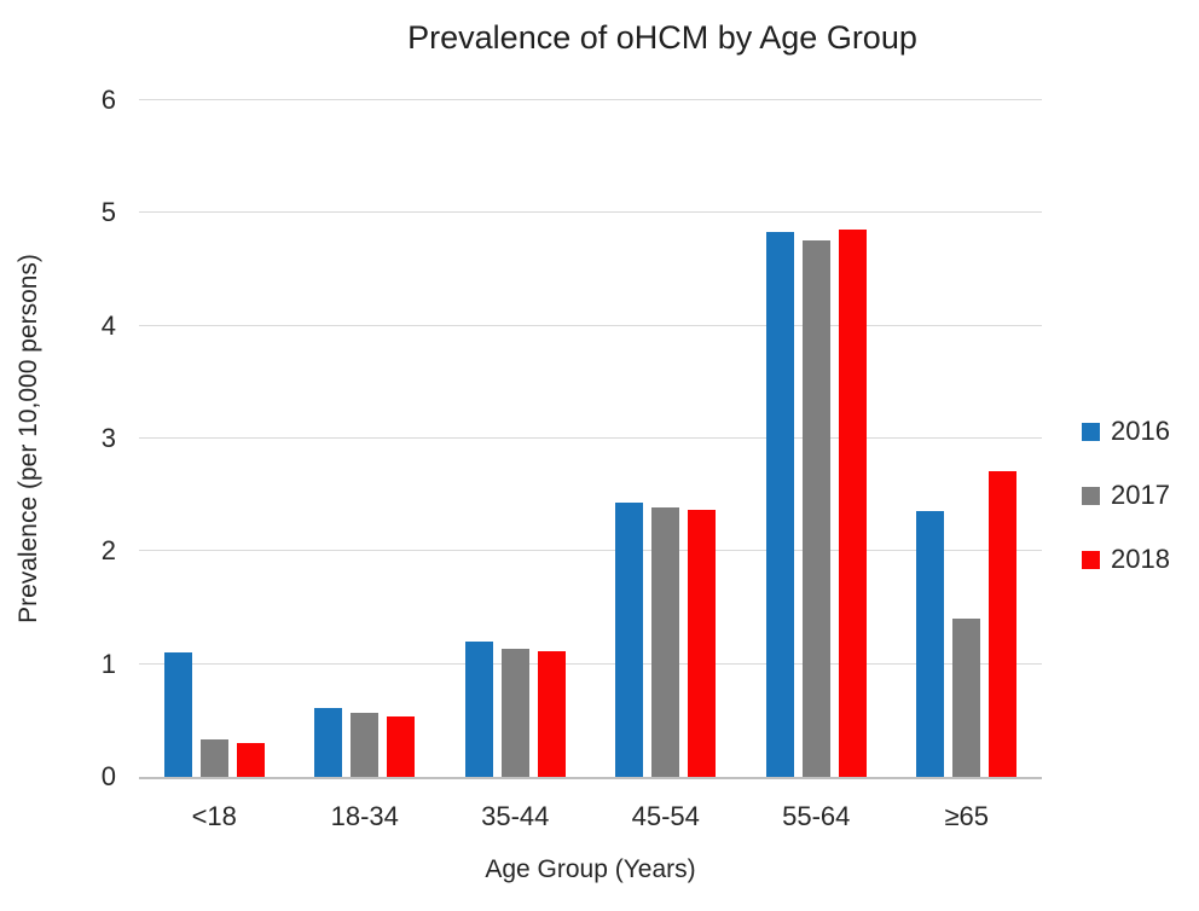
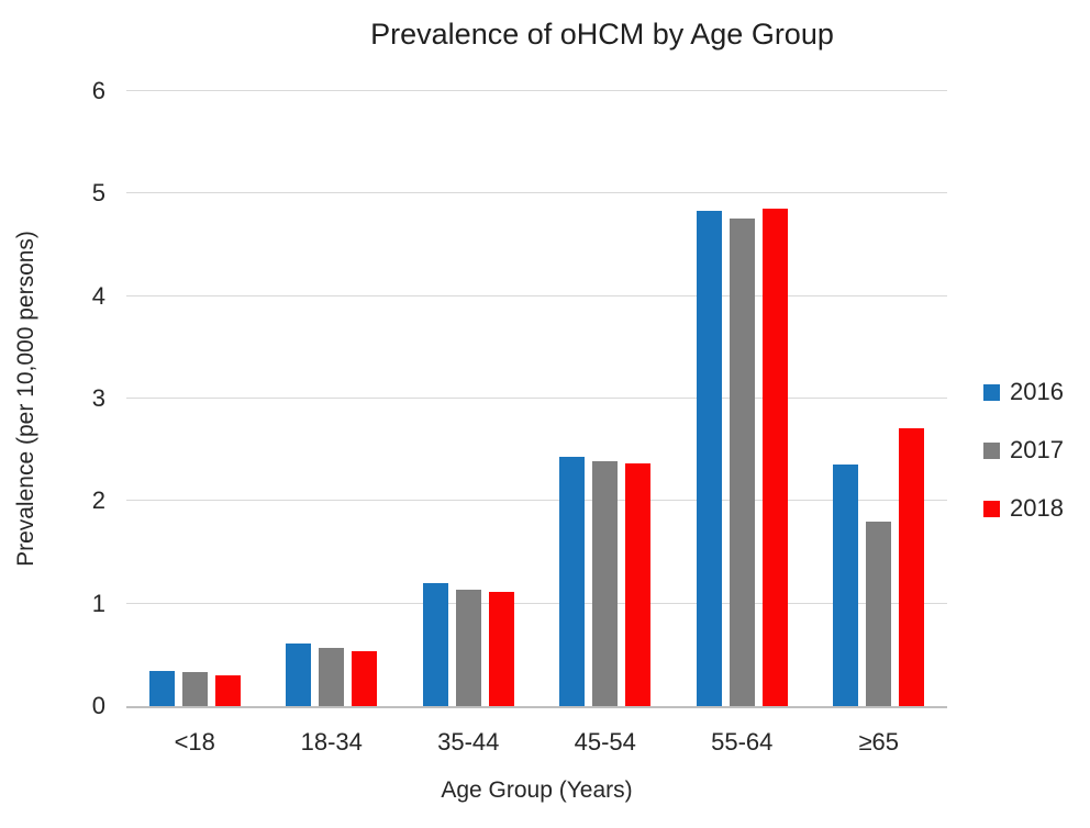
2016/<18: 1.1 -> 0.3
2017/≥65: 1.4 -> 1.8
